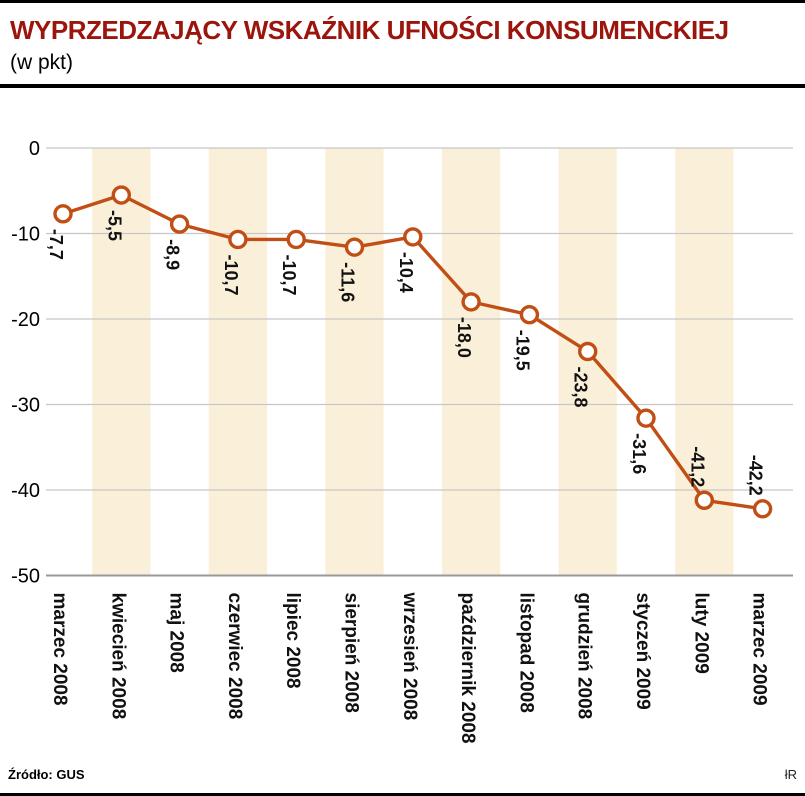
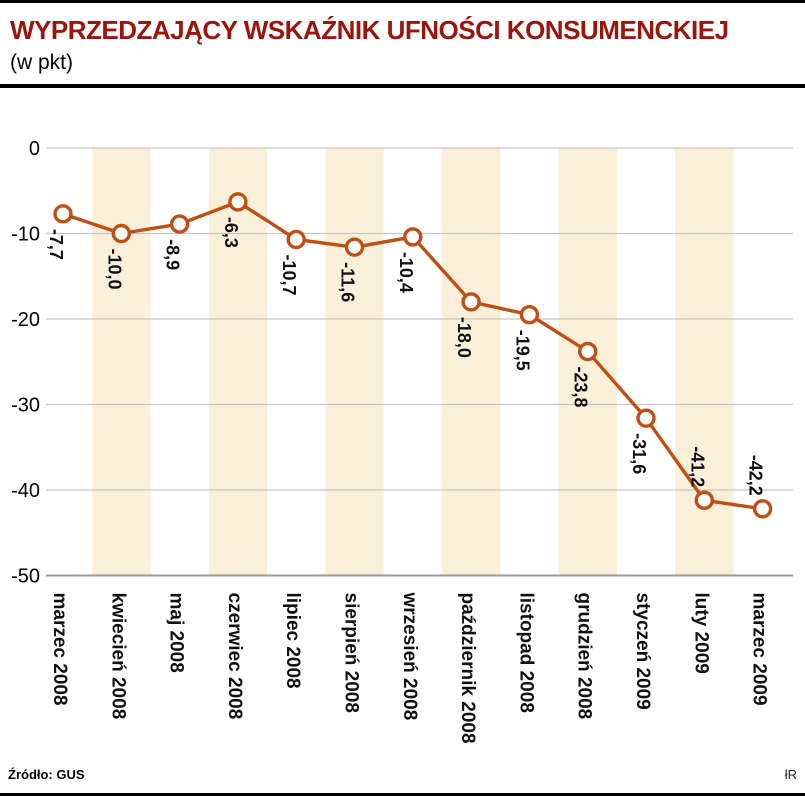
kwiecień 2008: -5,5 -> -10,0
czerwiec 2008: -10,7 -> -6,3
